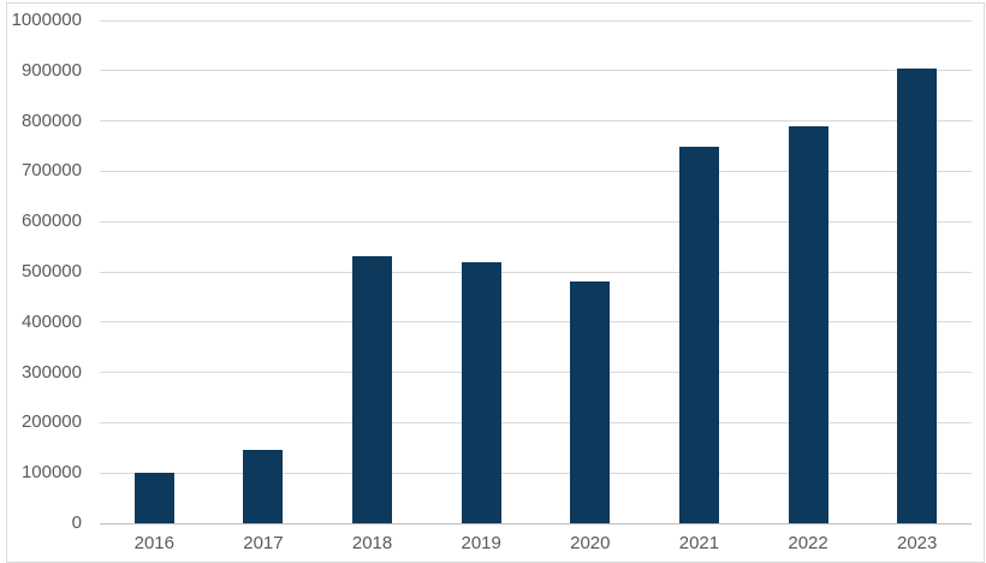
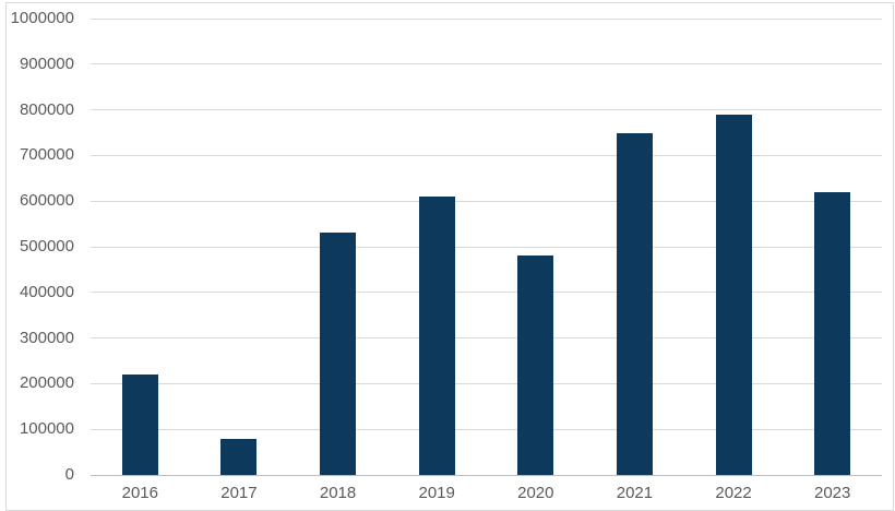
2016: 100000 -> 220000
2017: 140000 -> 80000
2019: 520000 -> 610000
2023: 900000 -> 620000
